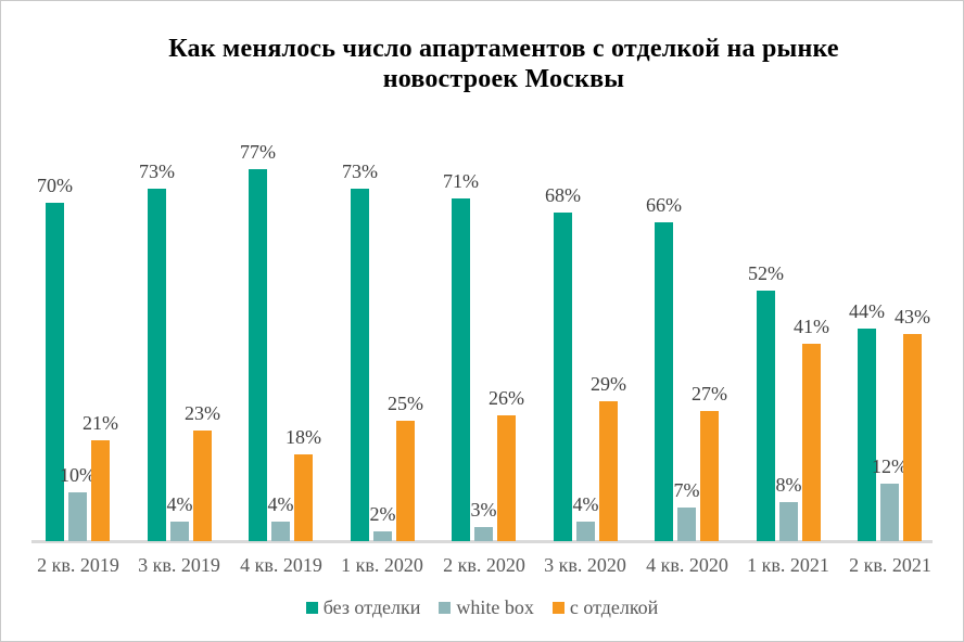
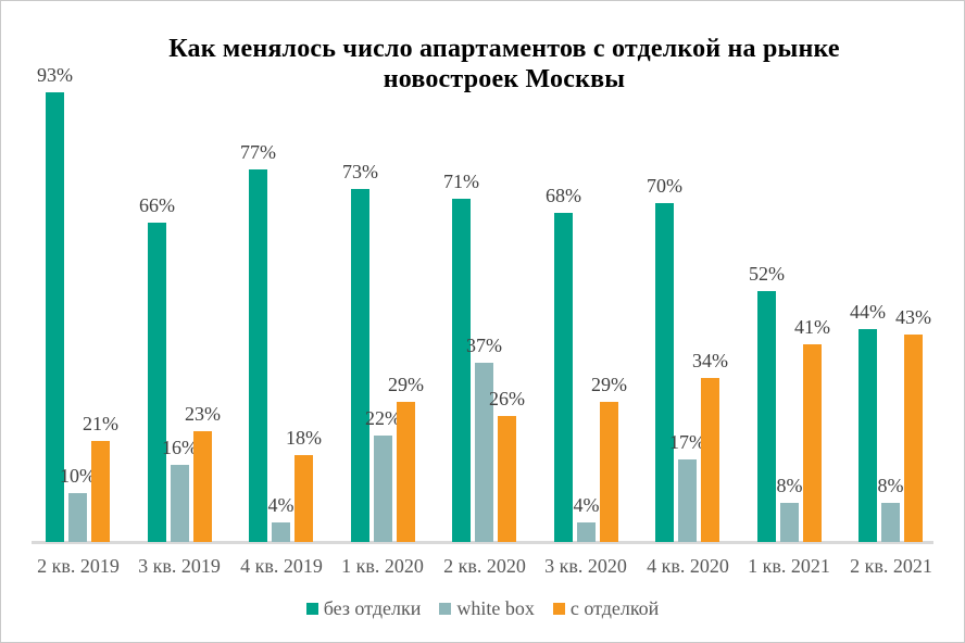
без отделки/2 кв. 2019: 70% -> 93%
без отделки/3 кв. 2019: 73% -> 66%
white box/3 кв. 2019: 4% -> 16%
white box/1 кв. 2020: 2% -> 22%
с отделкой/1 кв. 2020: 25% -> 29%
white box/2 кв. 2020: 3% -> 37%
без отделки/4 кв. 2020: 66% -> 70%
white box/4 кв. 2020: 7% -> 17%
с отделкой/4 кв. 2020: 27% -> 34%
white box/2 кв. 2021: 12% -> 8%
